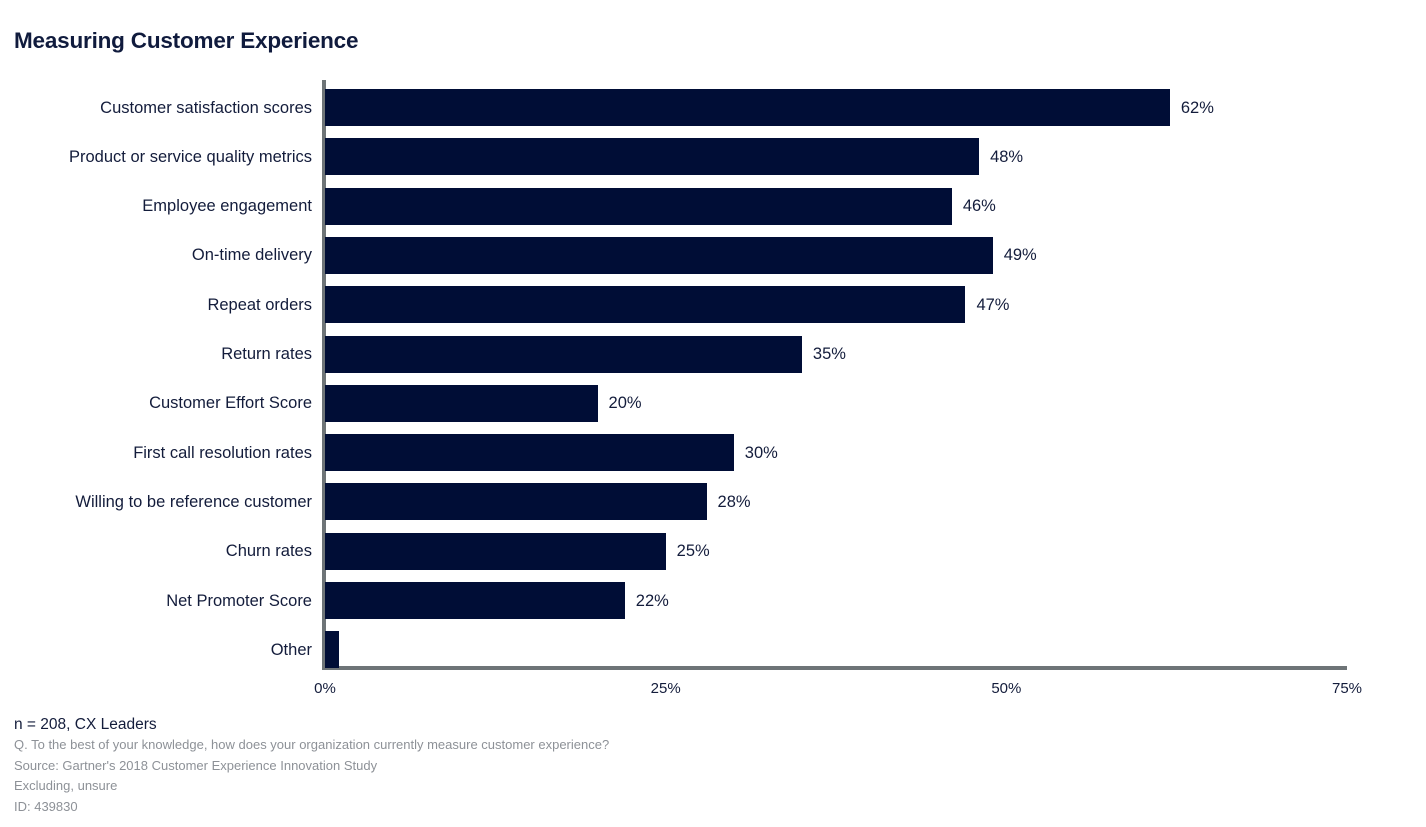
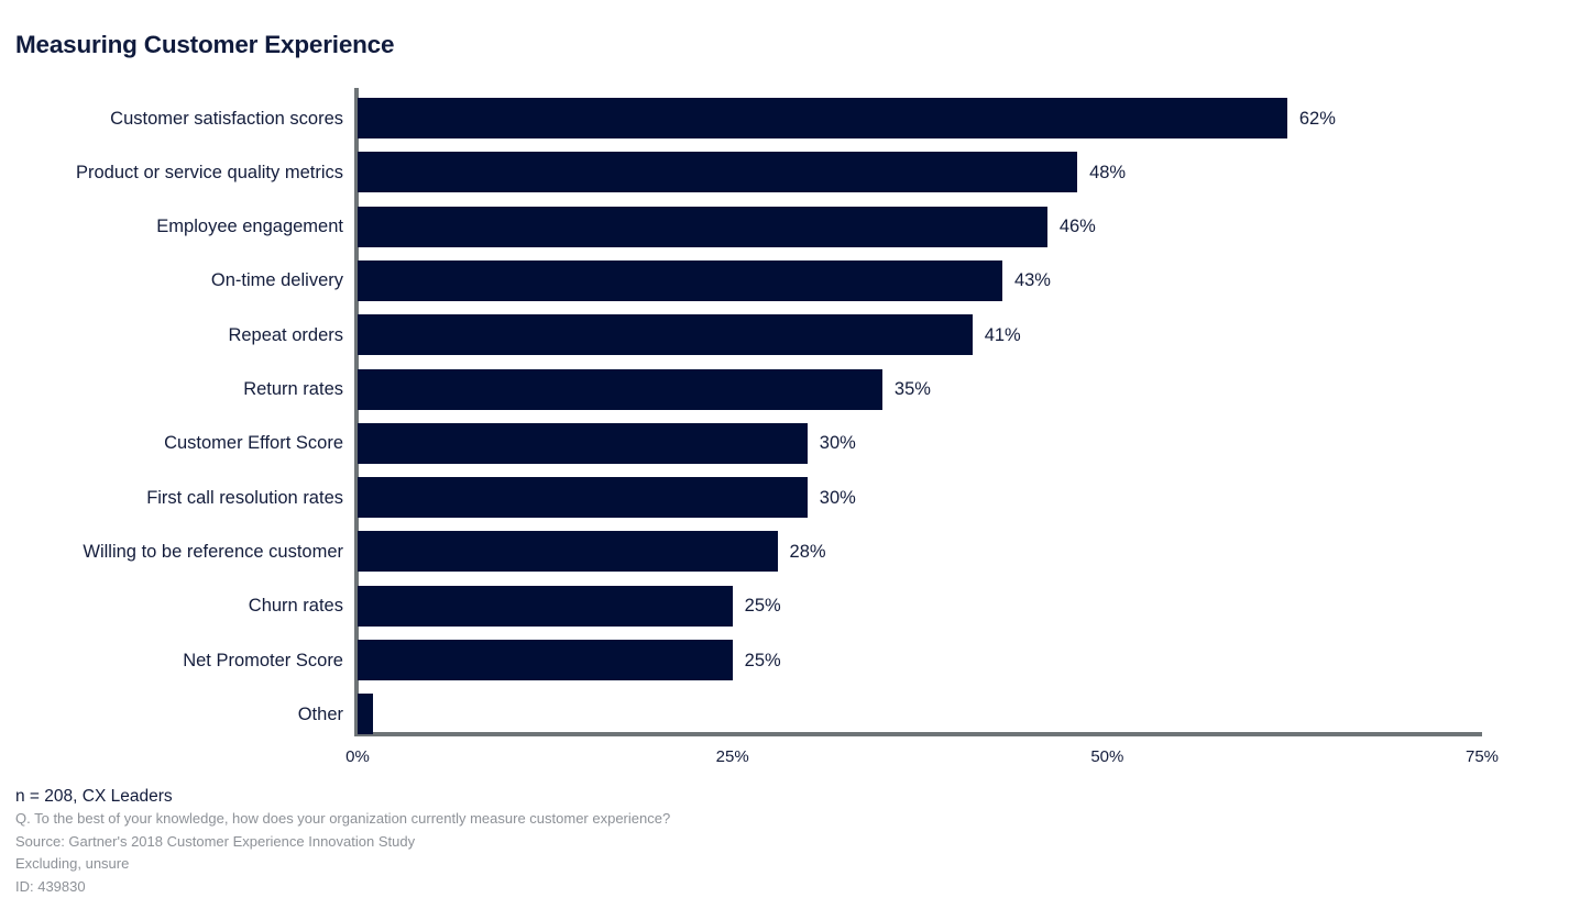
On-time delivery: 49% -> 43%
Repeat orders: 47% -> 41%
Customer Effort Score: 20% -> 30%
Net Promoter Score: 22% -> 25%
